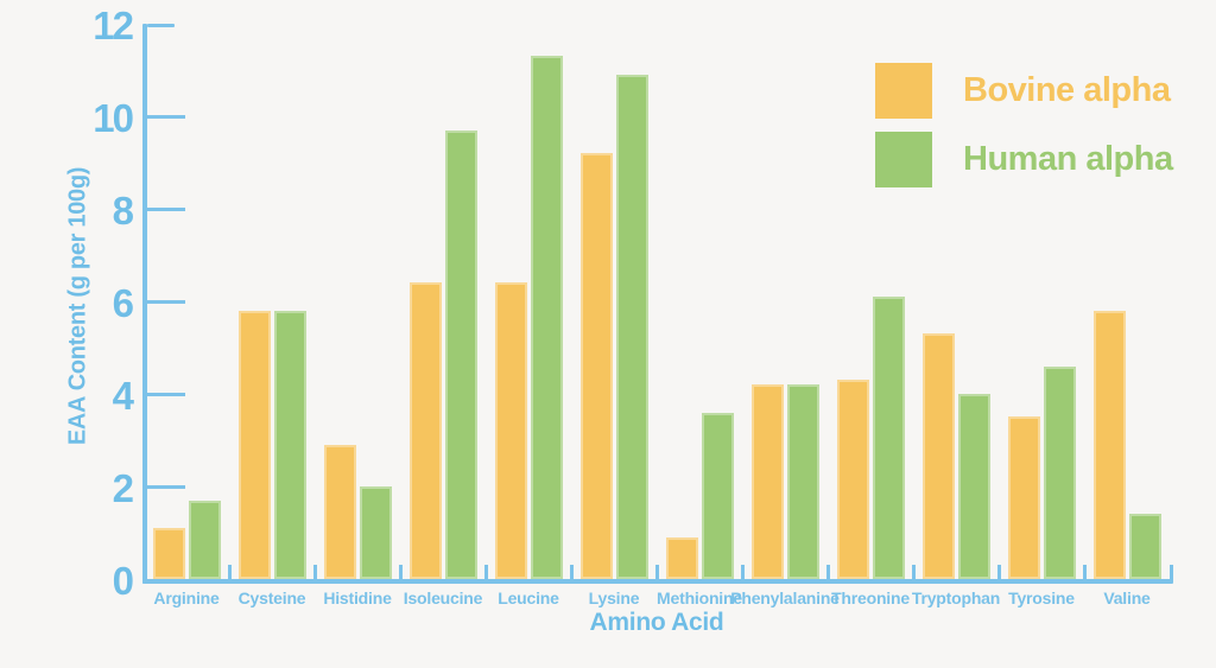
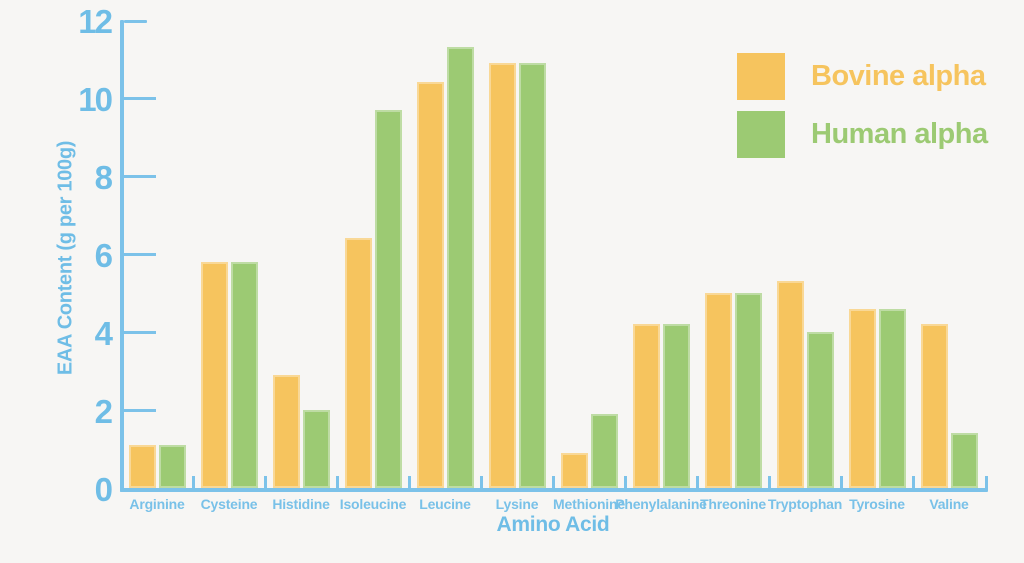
Human alpha/Arginine: 1.7 -> 1.1
Bovine alpha/Leucine: 6.4 -> 10.4
Bovine alpha/Lysine: 9.2 -> 10.9
Human alpha/Methionine: 3.6 -> 1.9
Bovine alpha/Threonine: 4.3 -> 5.0
Human alpha/Threonine: 6.1 -> 5.0
Bovine alpha/Tyrosine: 3.5 -> 4.6
Bovine alpha/Valine: 5.8 -> 4.2
